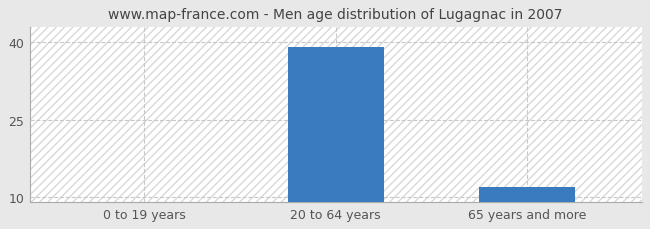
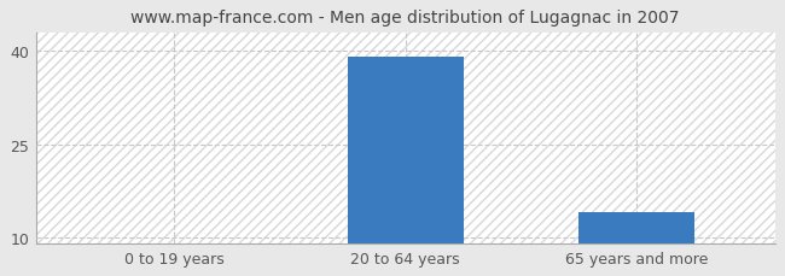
65 years and more: 12 -> 14
